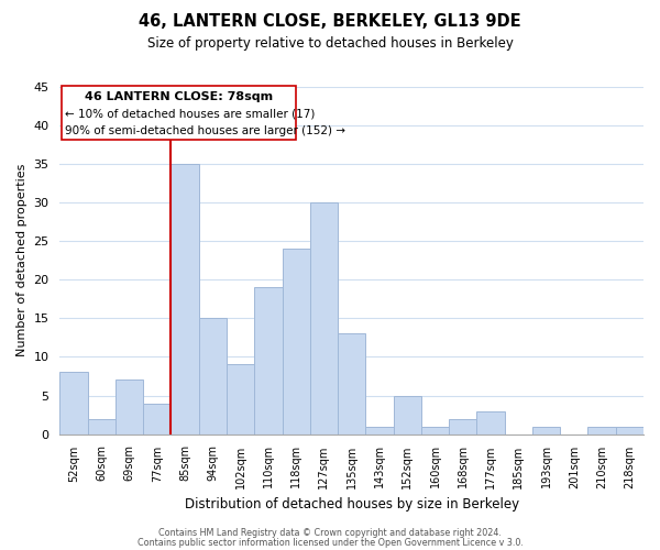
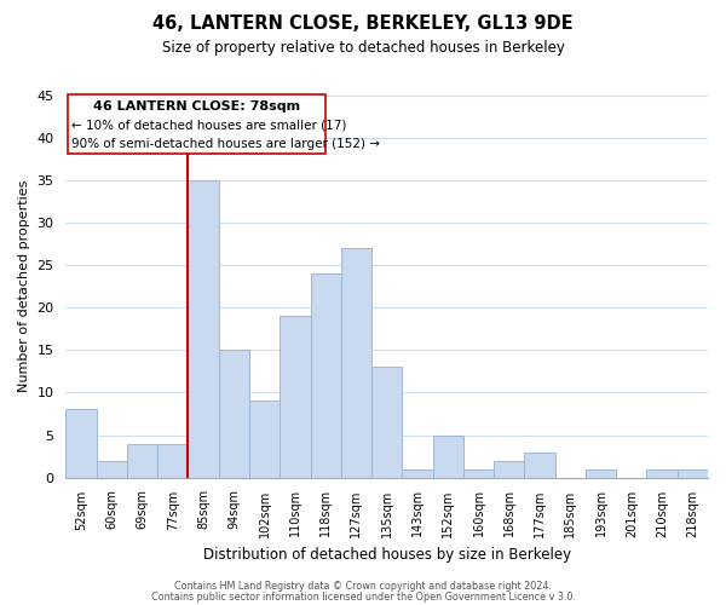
69sqm: 7 -> 4
127sqm: 30 -> 27
